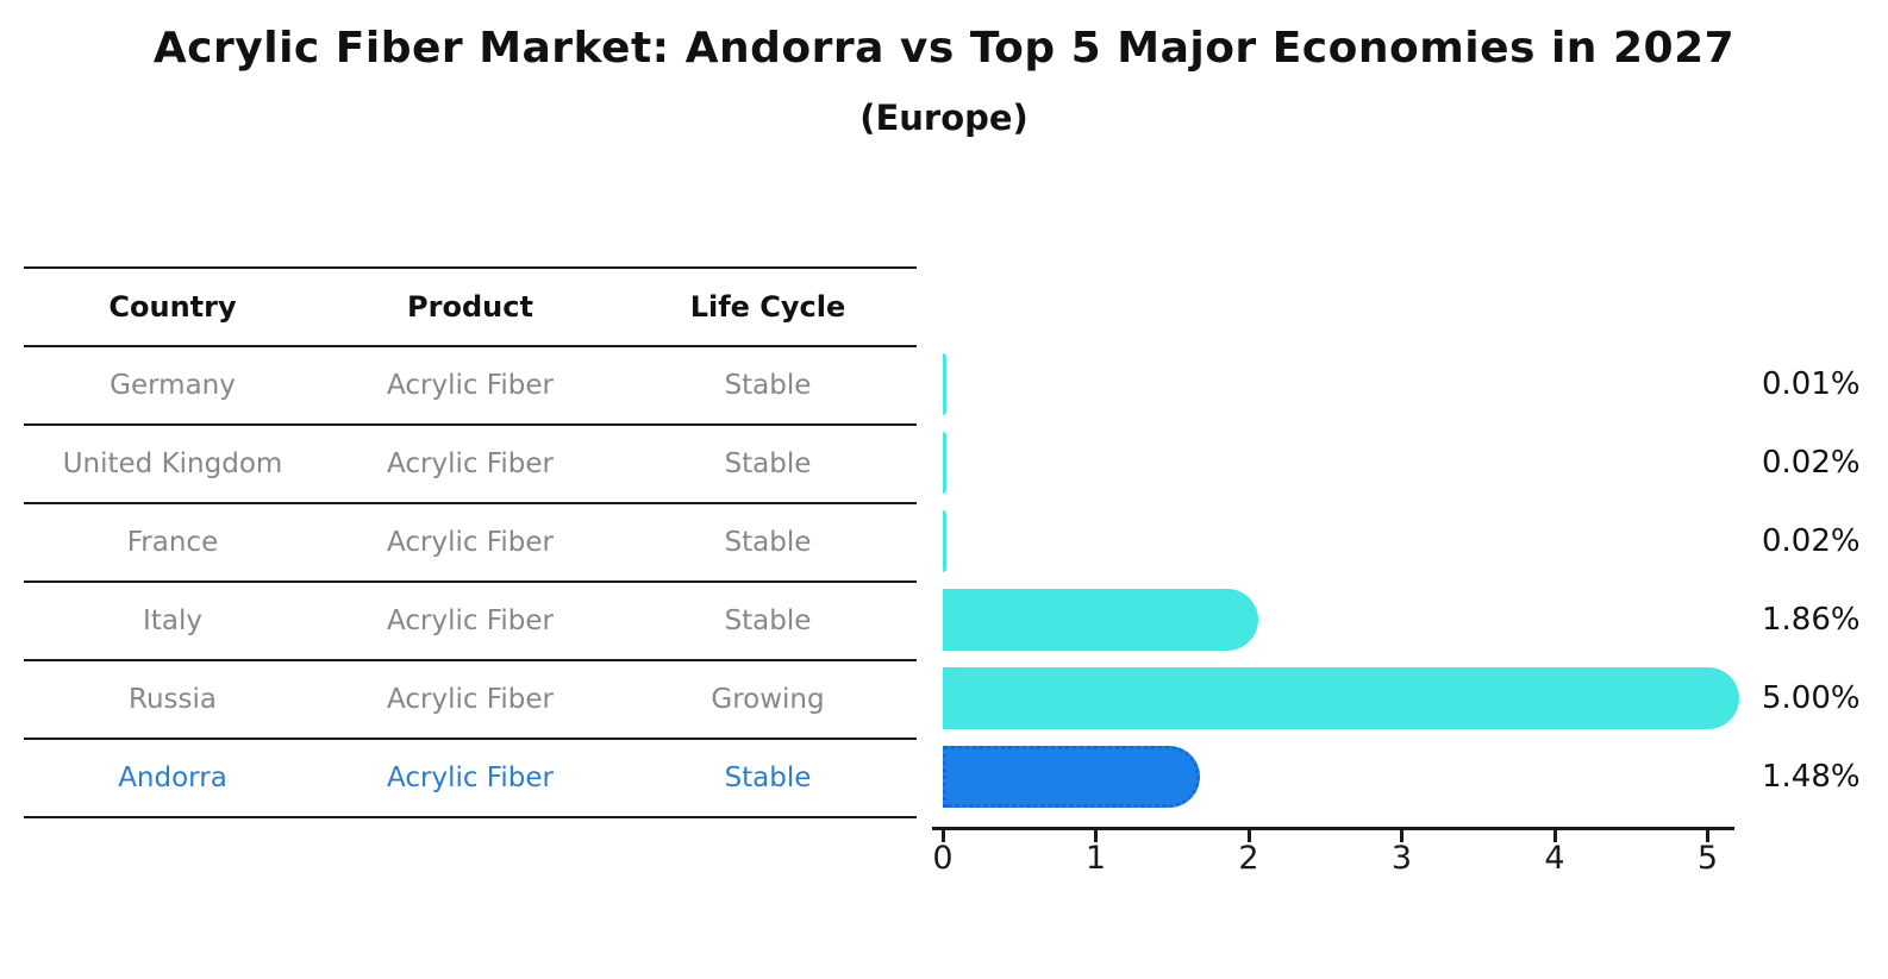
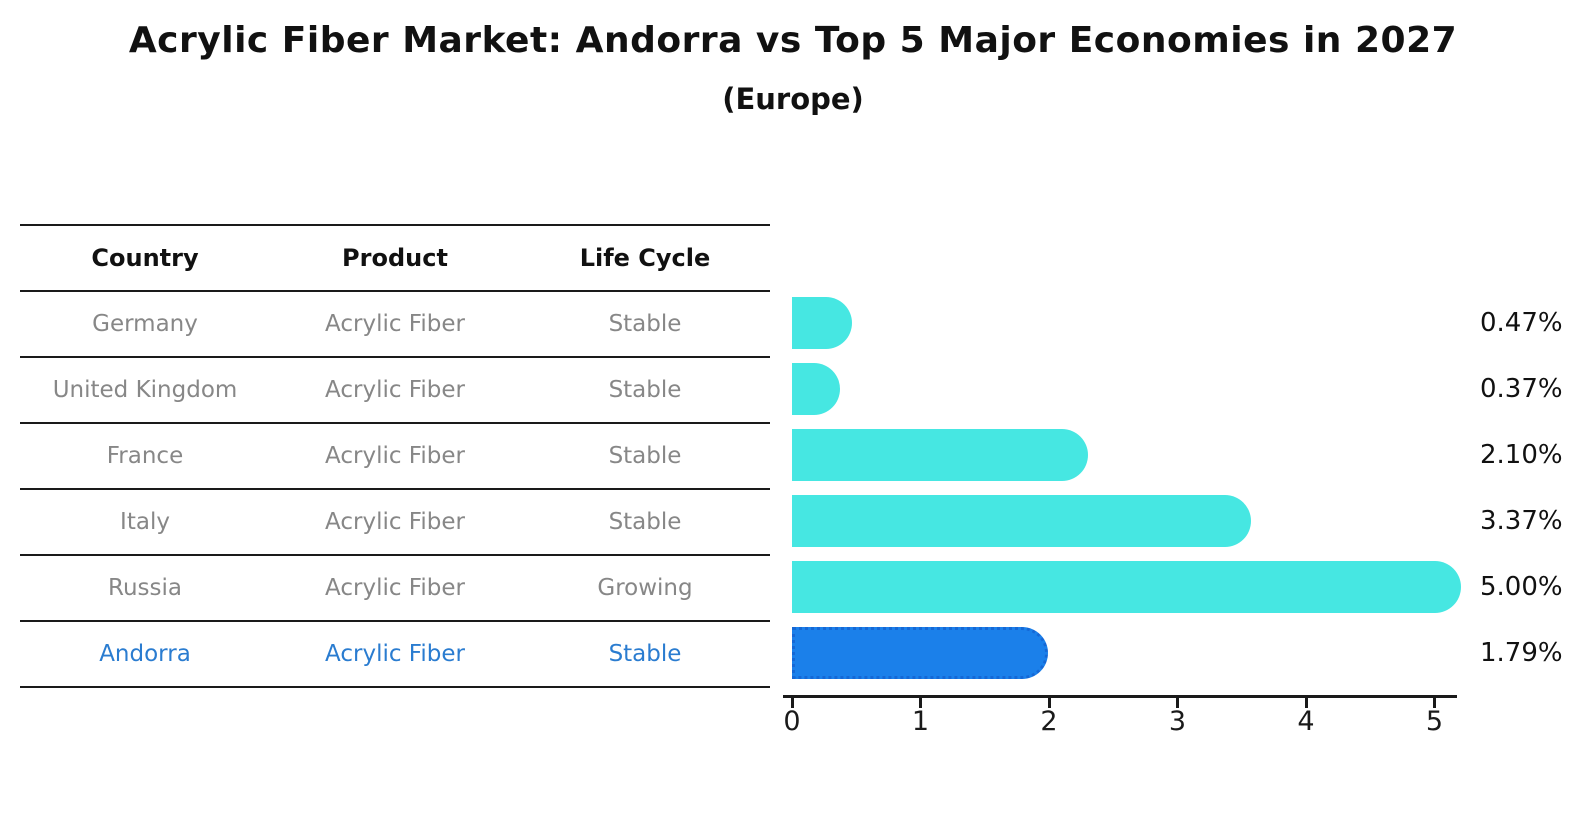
Germany: 0.01% -> 0.47%
United Kingdom: 0.02% -> 0.37%
France: 0.02% -> 2.10%
Italy: 1.86% -> 3.37%
Andorra: 1.48% -> 1.79%
